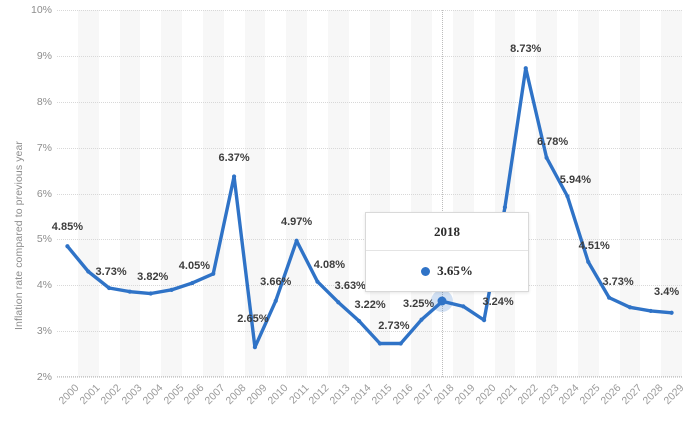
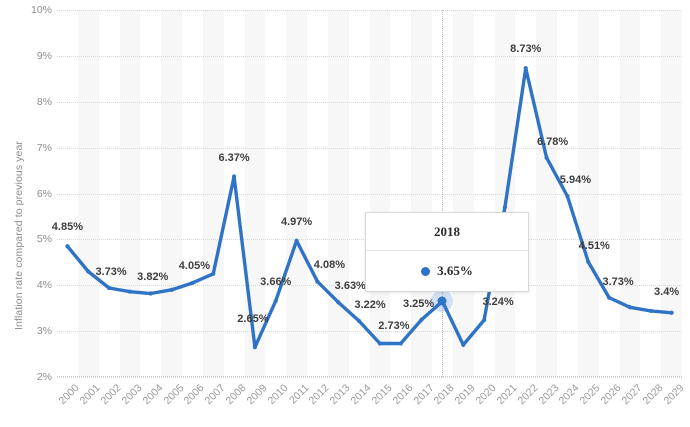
2019: 3.5% -> 2.7%
